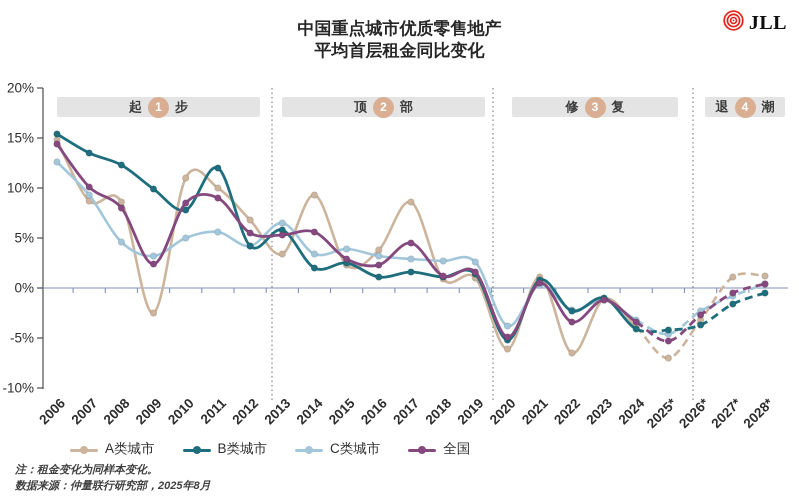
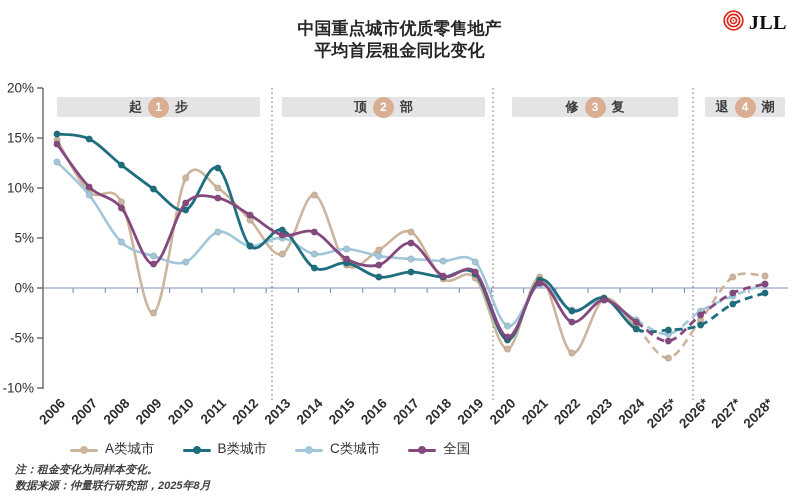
A类城市/2007: 8.7% -> 9.6%
B类城市/2007: 13.5% -> 14.9%
C类城市/2010: 5.0% -> 2.6%
全国/2012: 5.5% -> 7.3%
C类城市/2013: 6.5% -> 5.0%
A类城市/2017: 8.6% -> 5.6%
